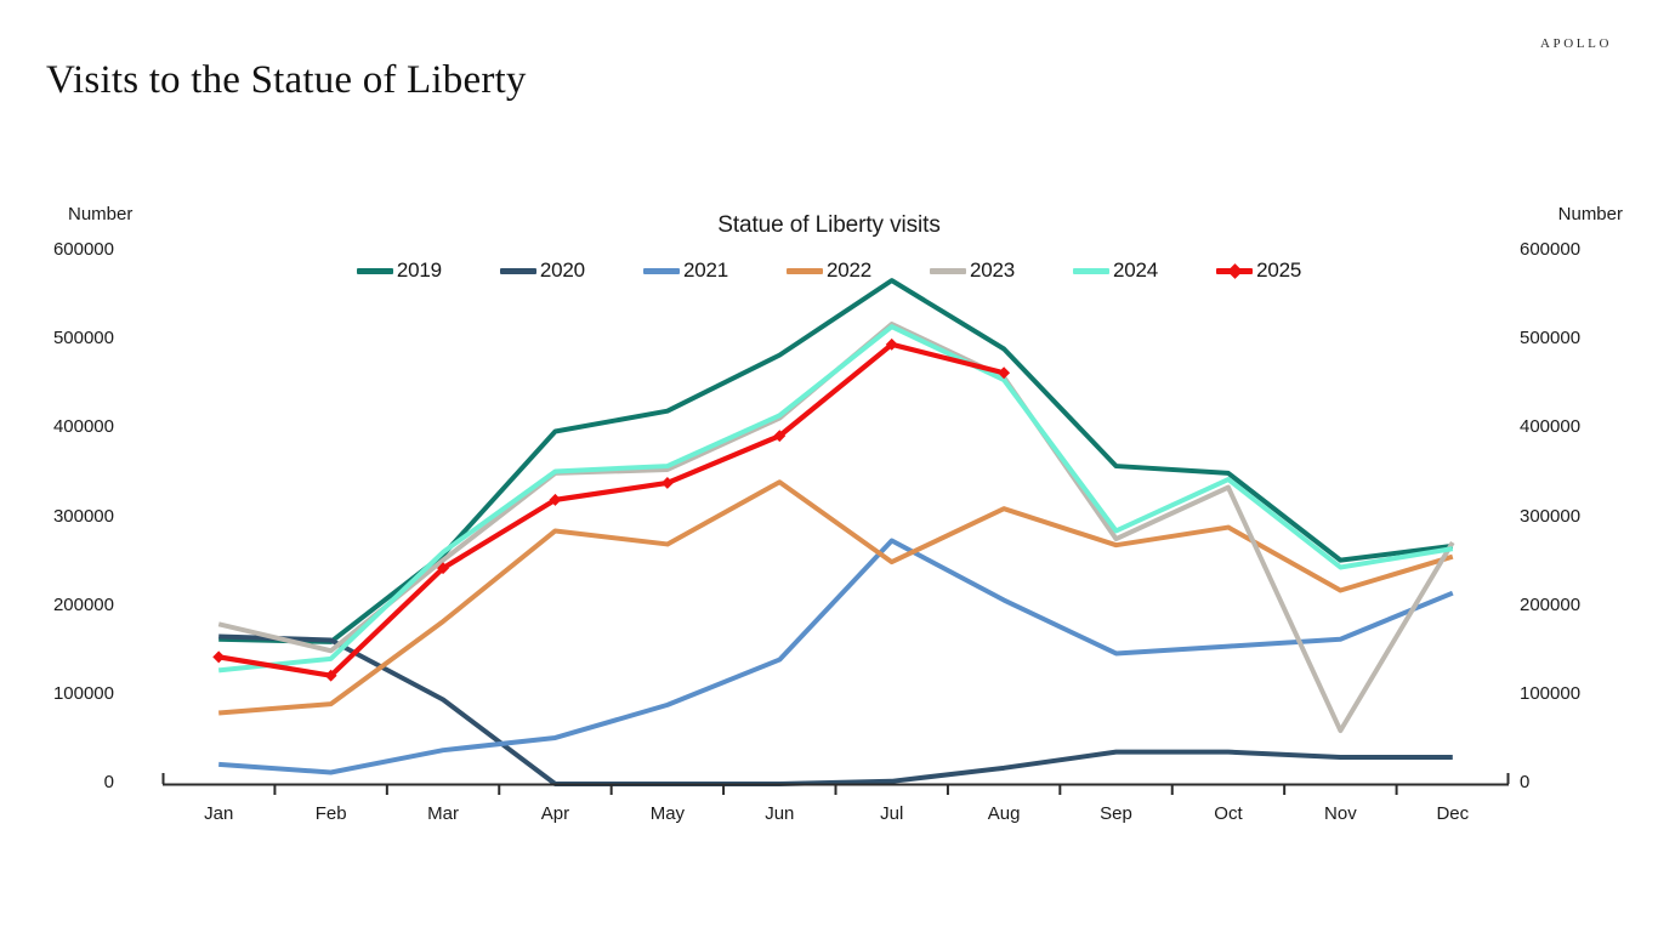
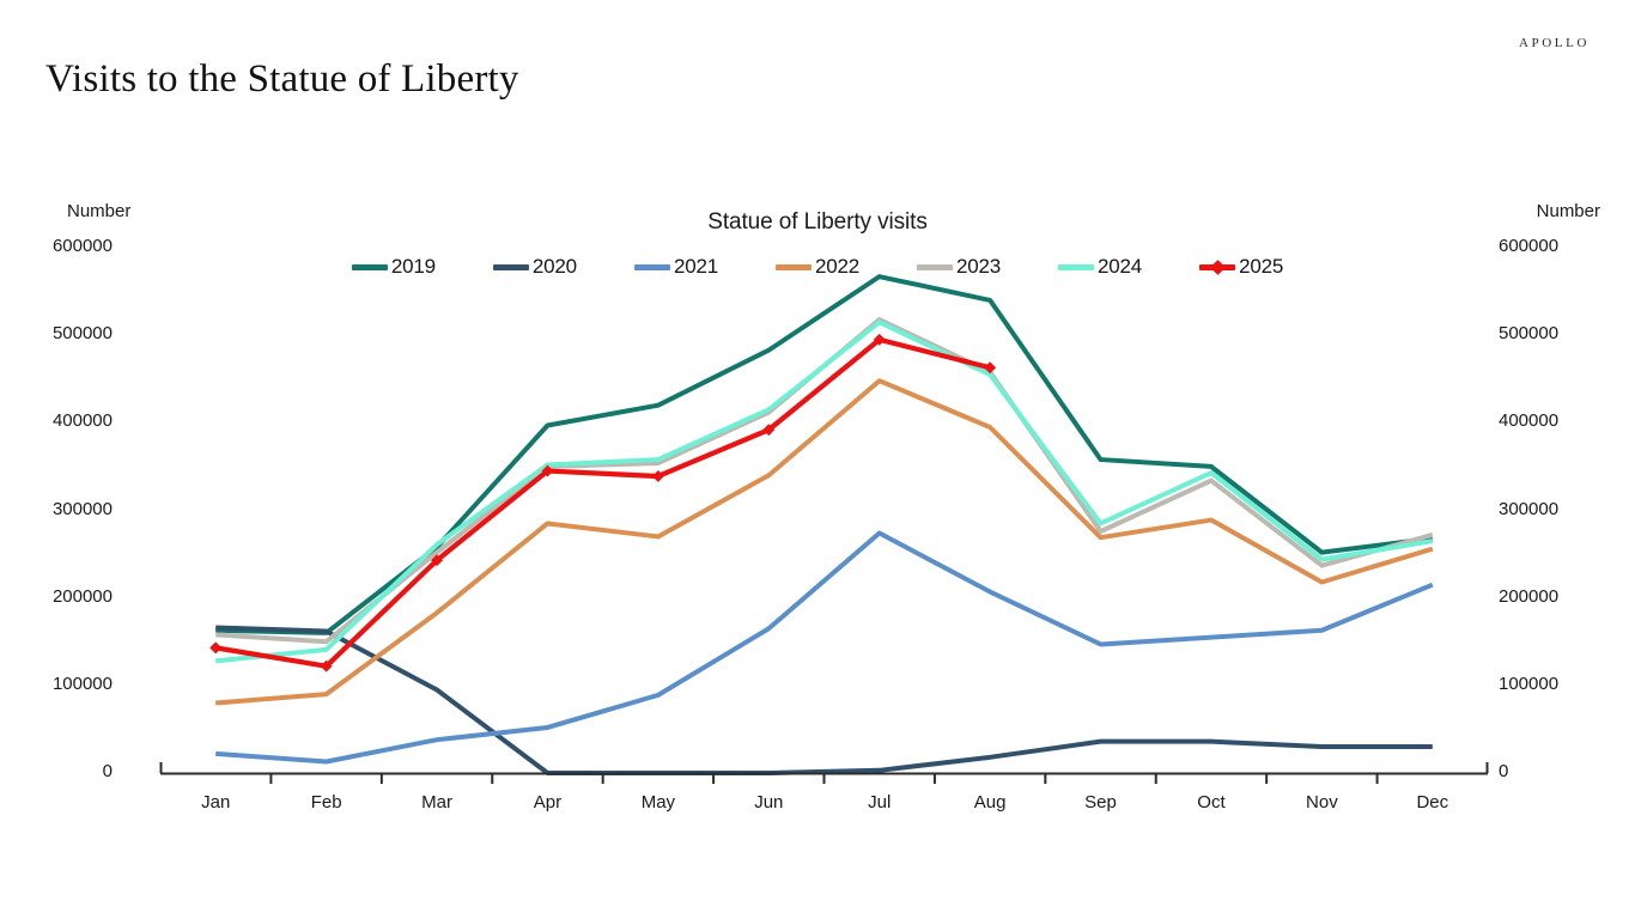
2023/Jan: 180000 -> 160000
2025/Apr: 320000 -> 340000
2021/Jun: 140000 -> 160000
2022/Jul: 250000 -> 450000
2019/Aug: 490000 -> 540000
2022/Aug: 310000 -> 400000
2023/Nov: 60000 -> 240000
